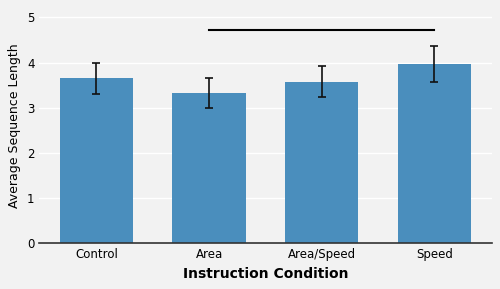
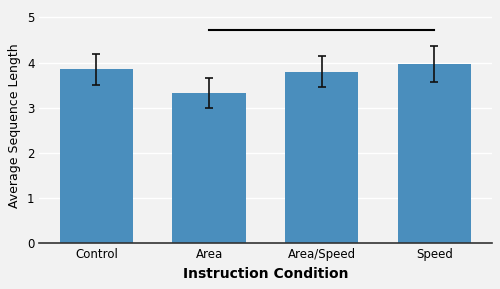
Control: 3.65 -> 3.85
Area/Speed: 3.58 -> 3.80
